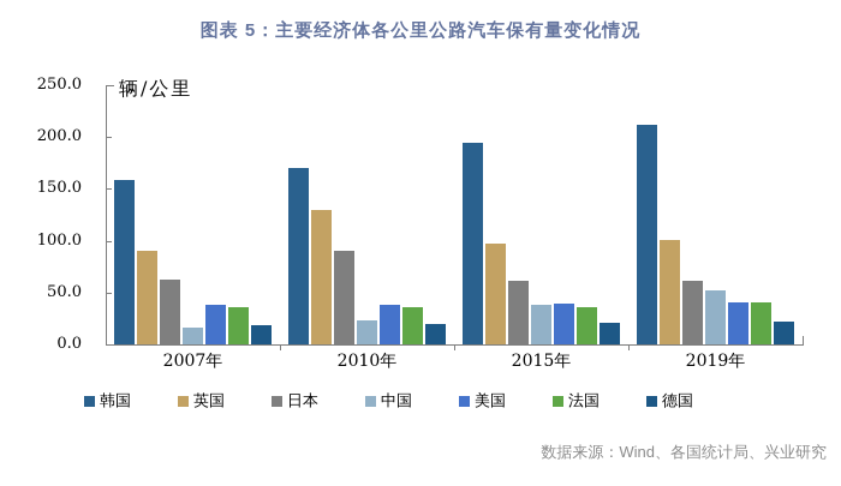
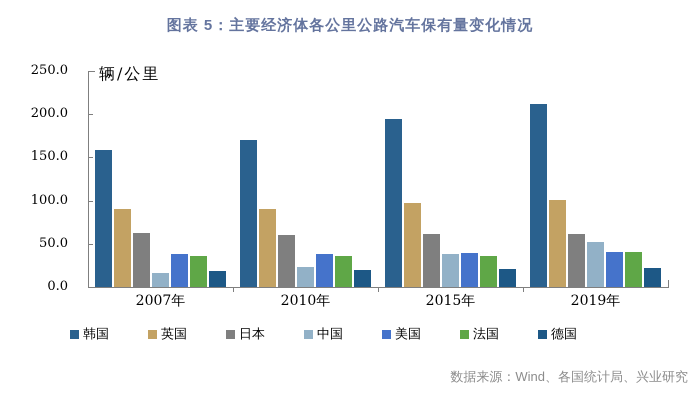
英国/2010年: 130 -> 90
日本/2010年: 90 -> 60
